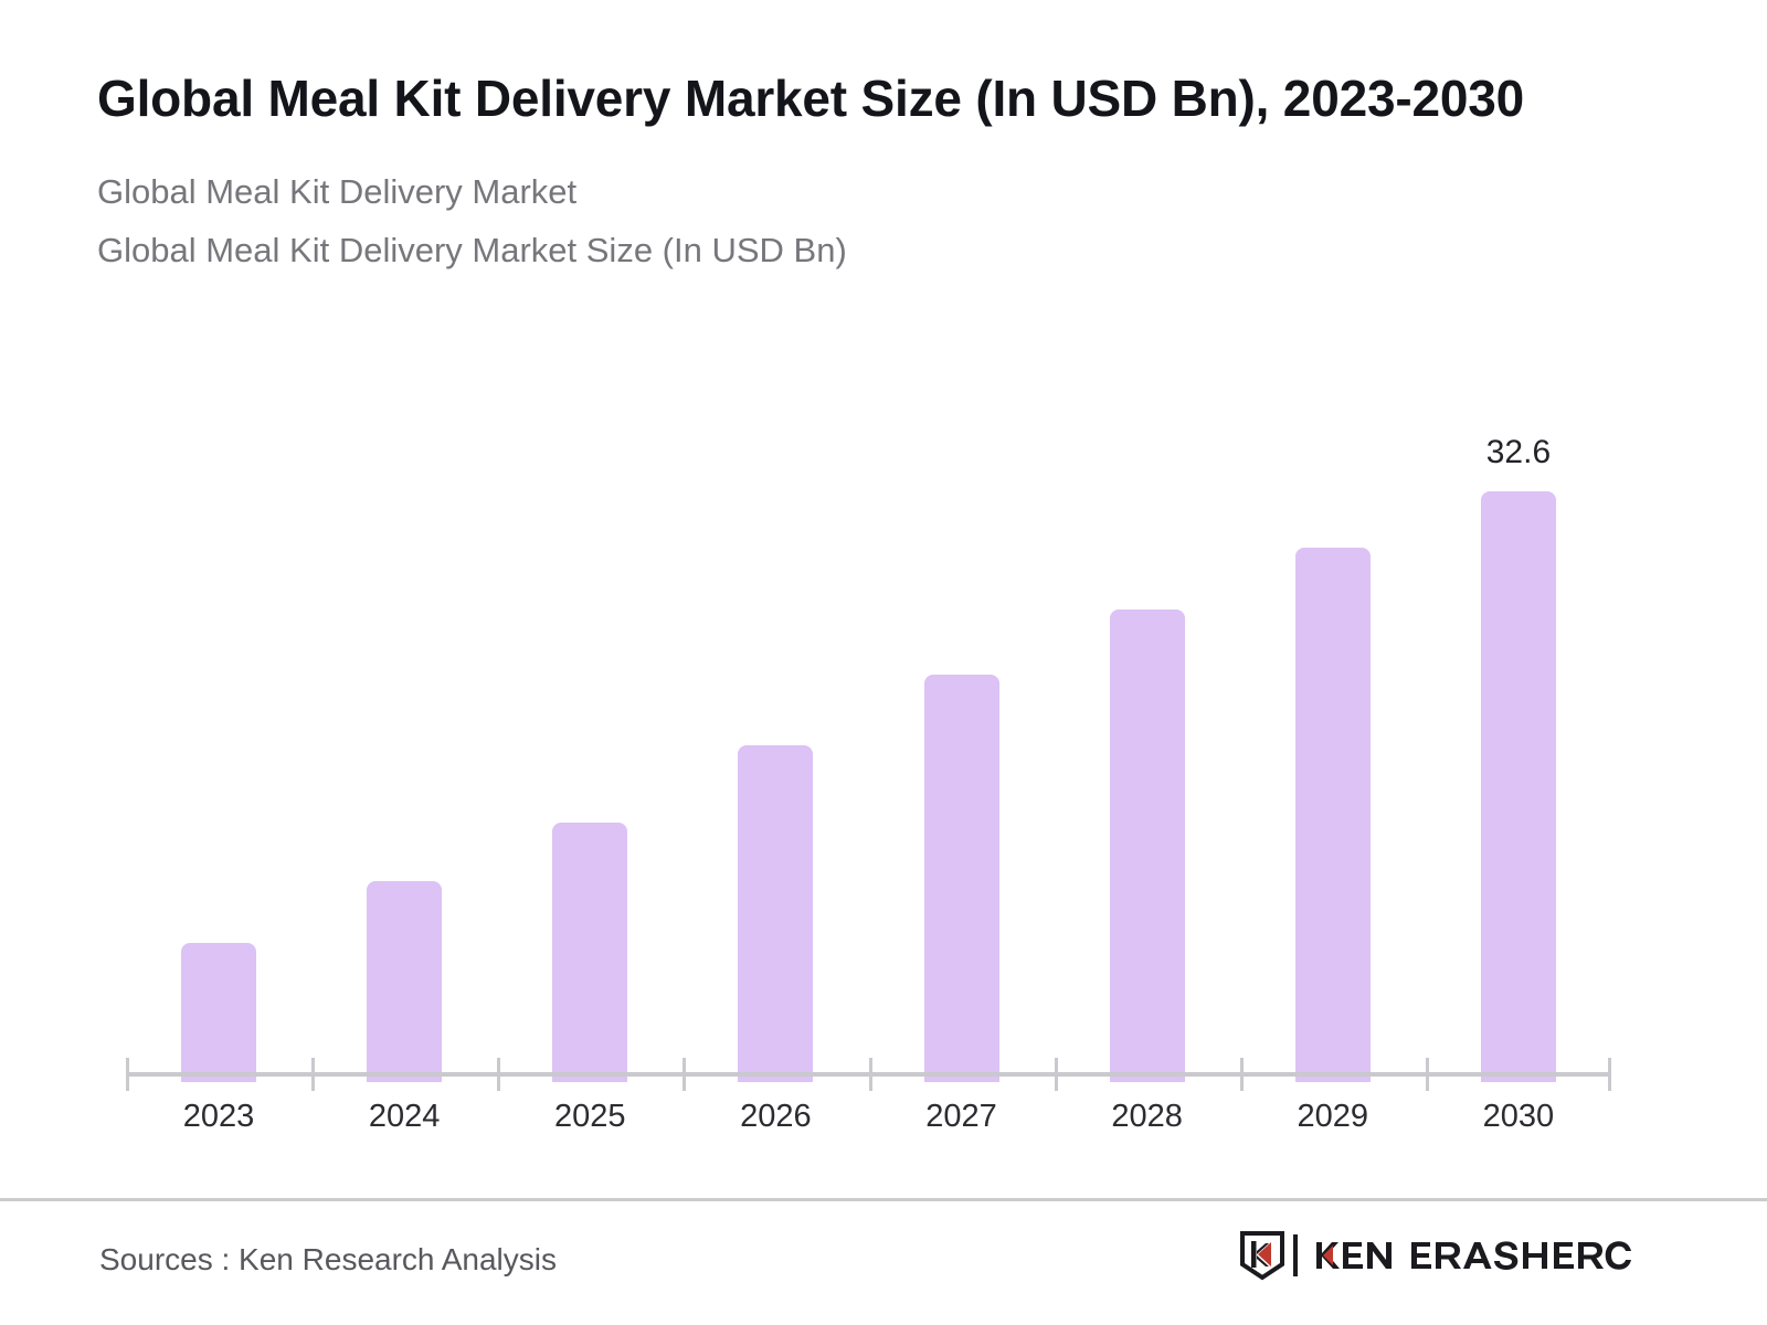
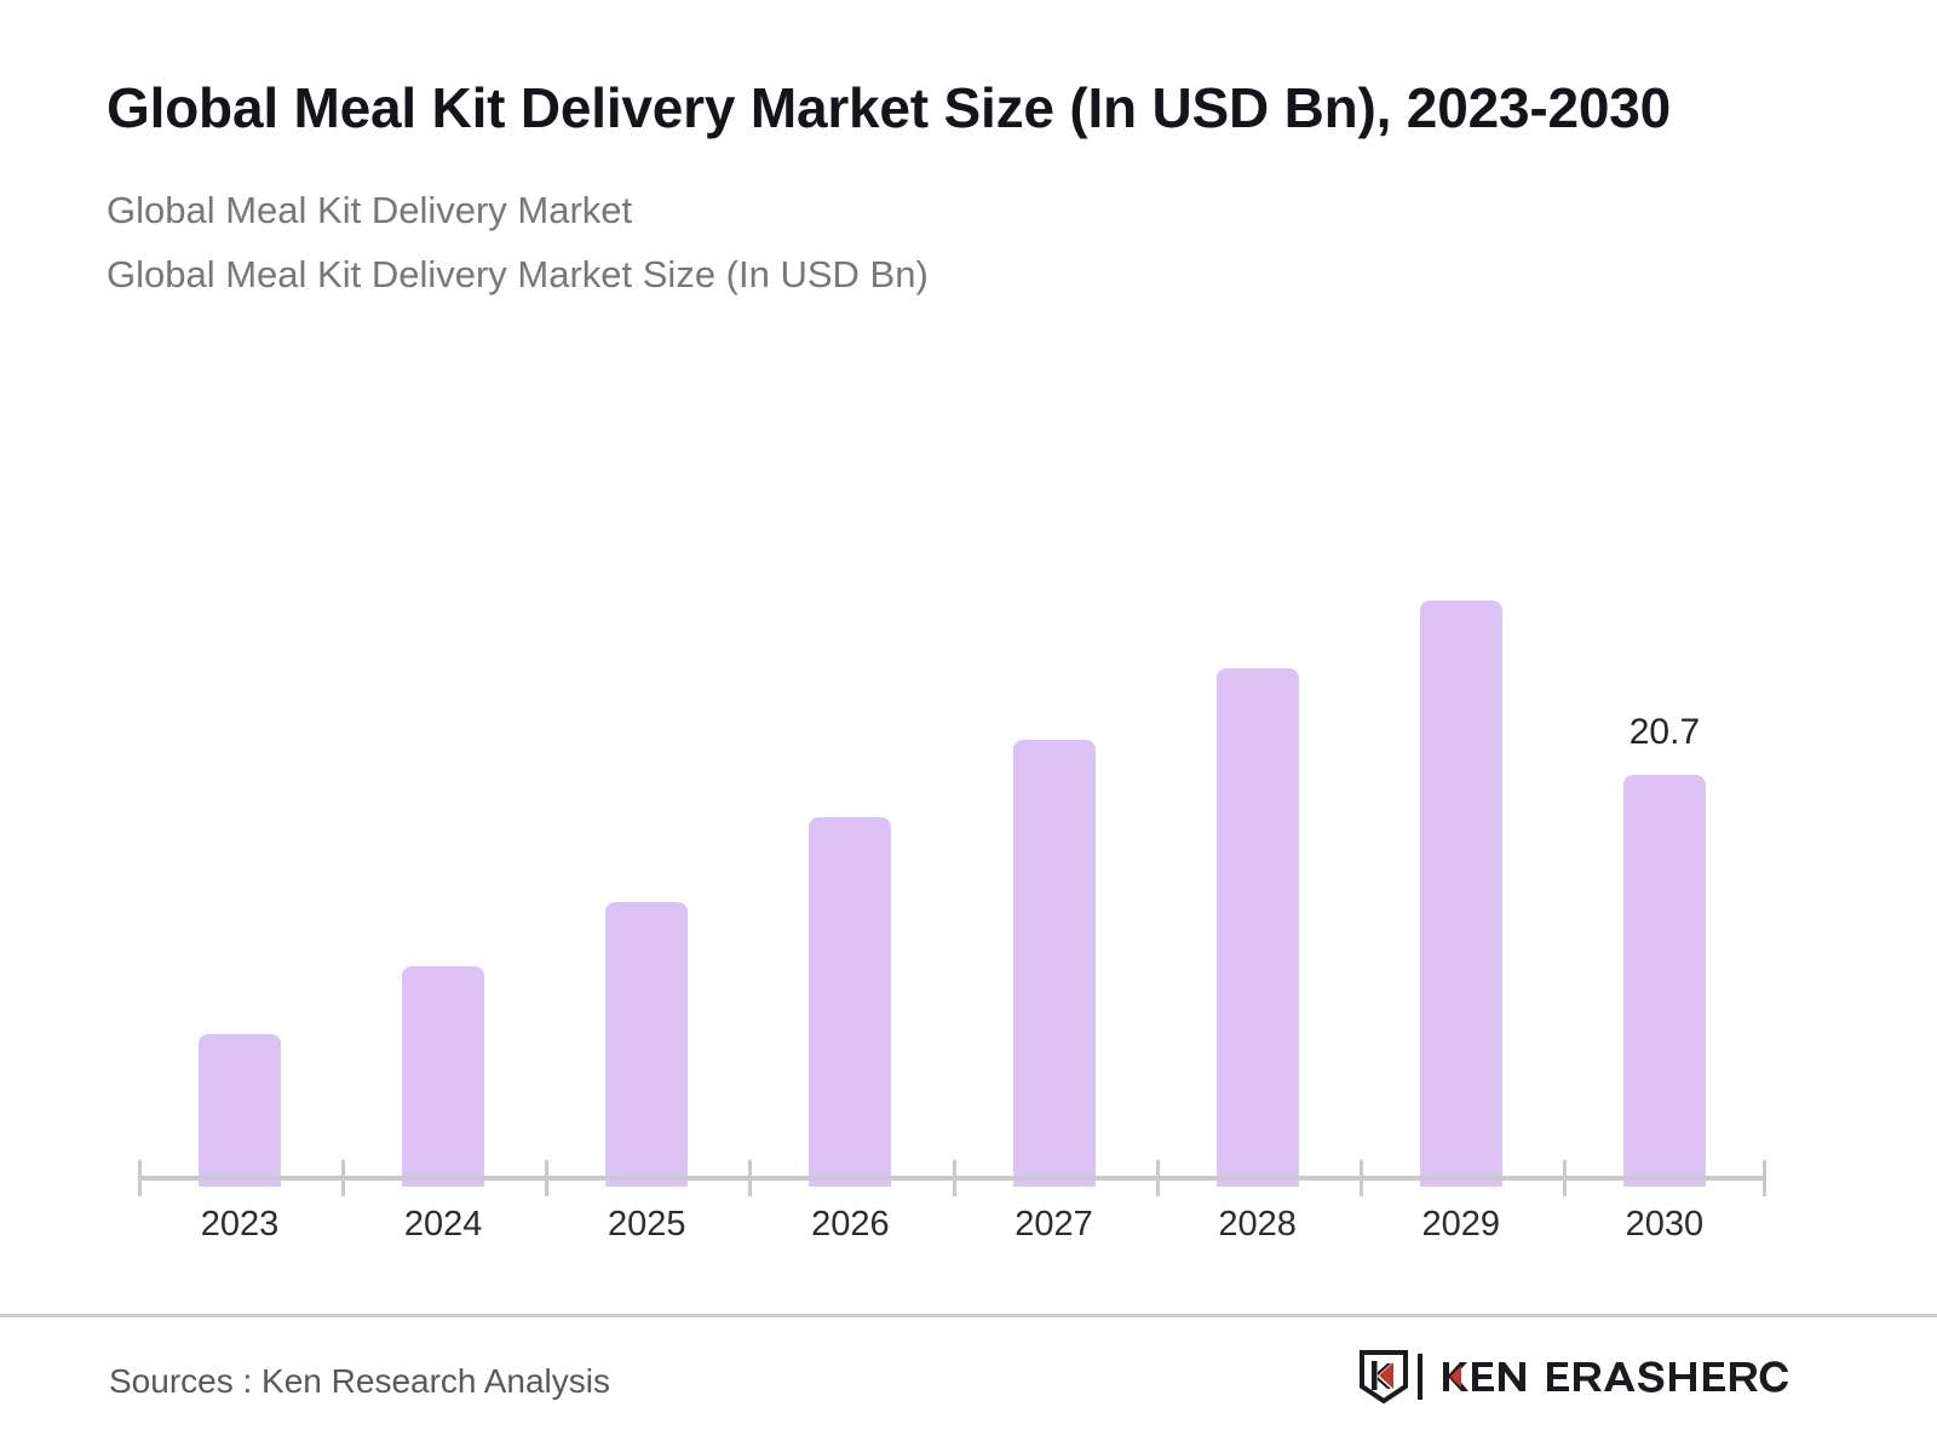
2030: 32.6 -> 20.7
